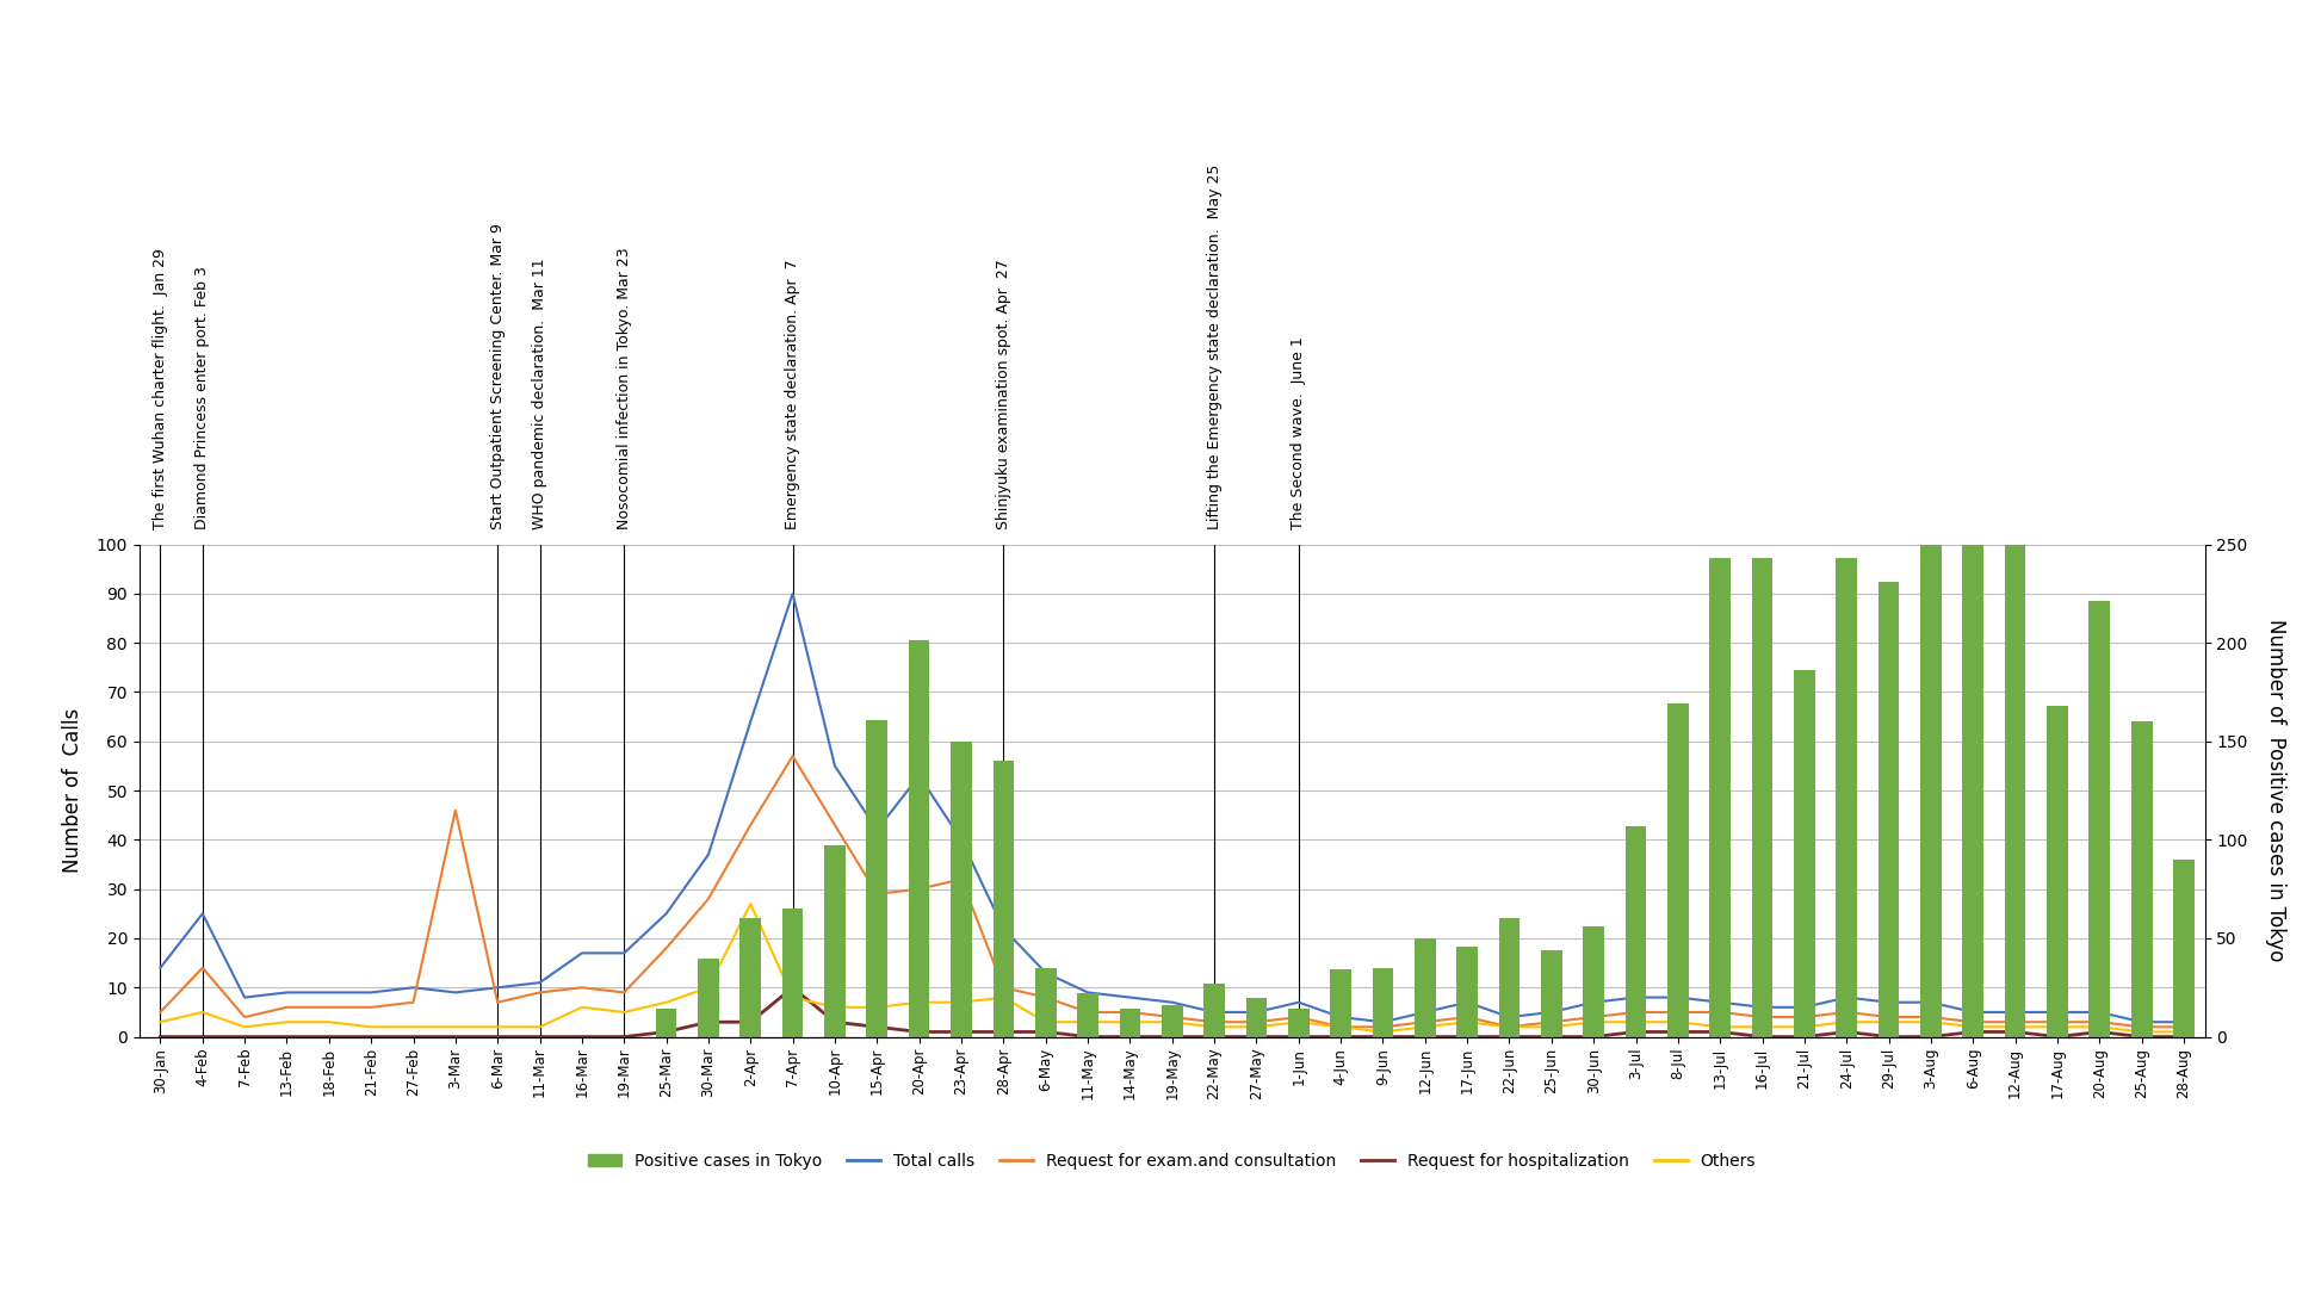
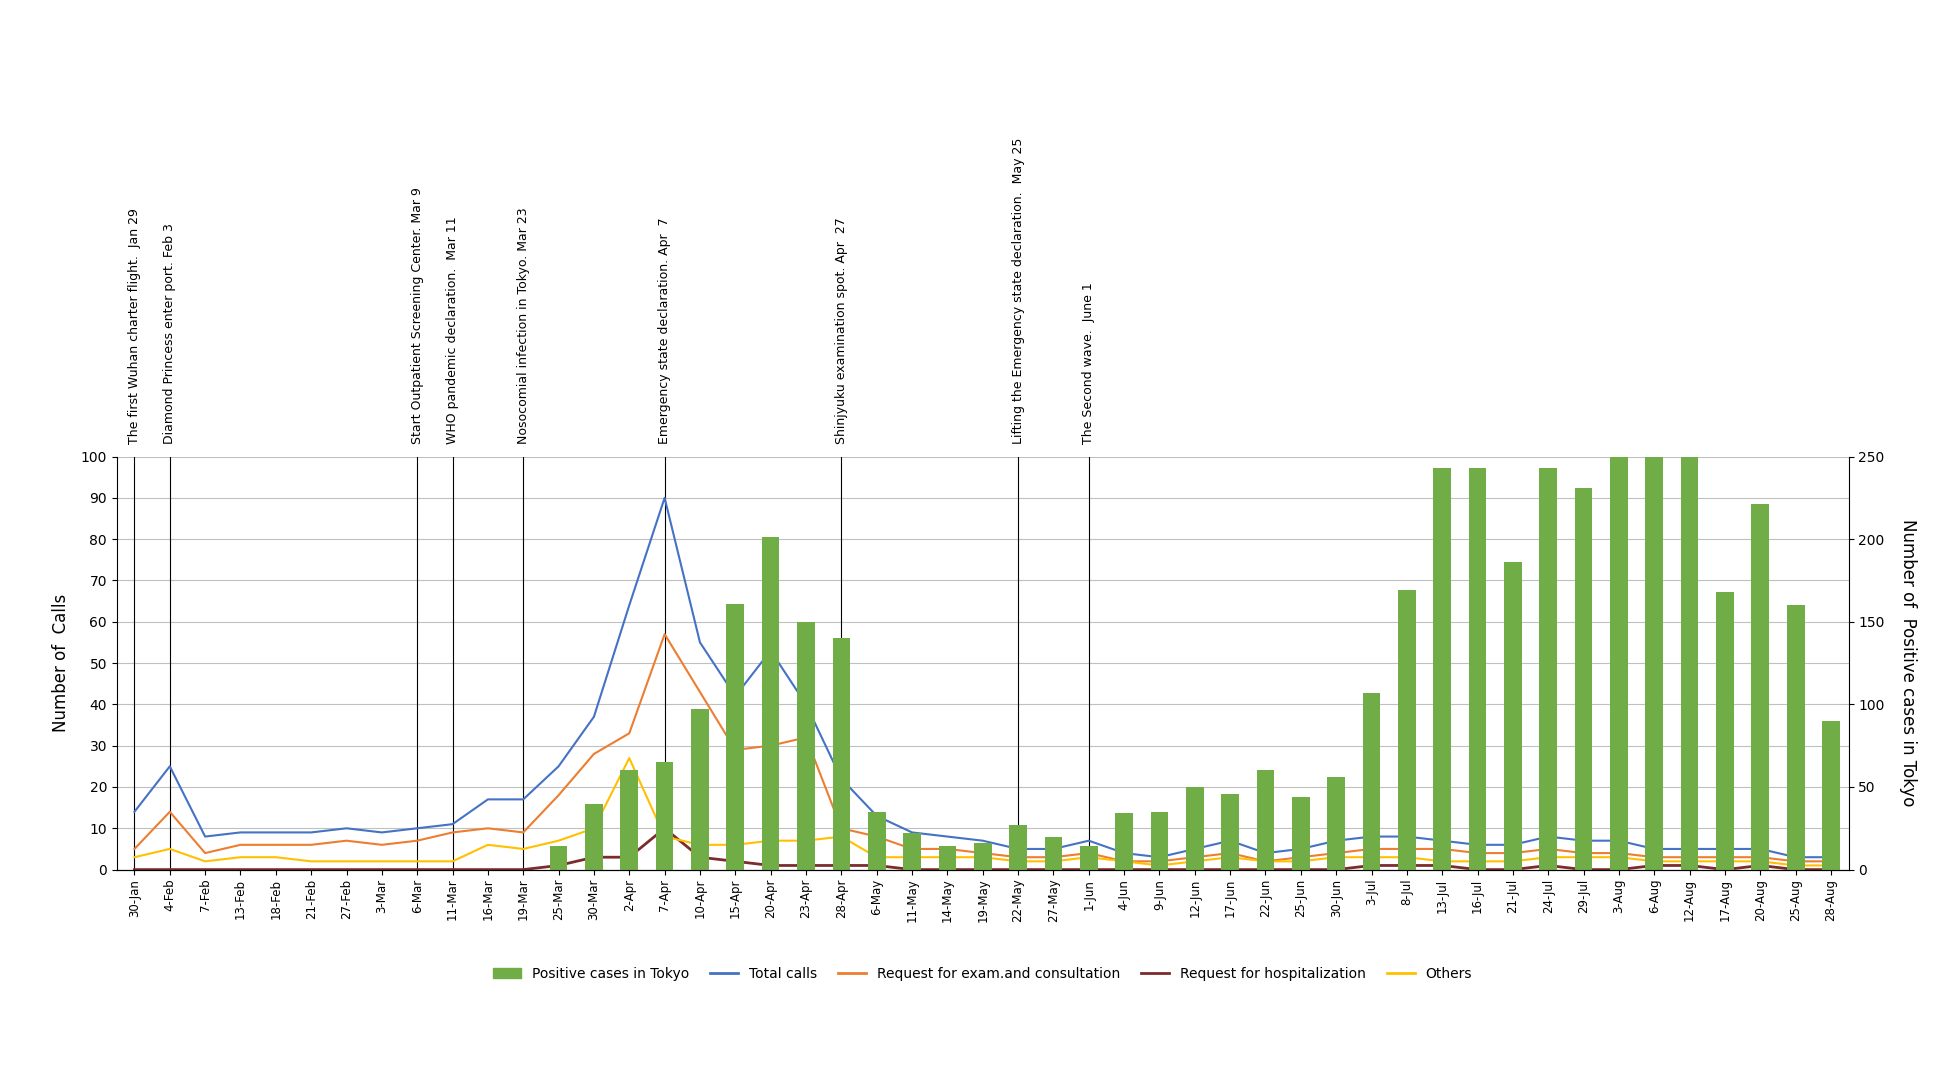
Request for exam.and consultation/3-Mar: 46 -> 6
Request for exam.and consultation/2-Apr: 43 -> 33
